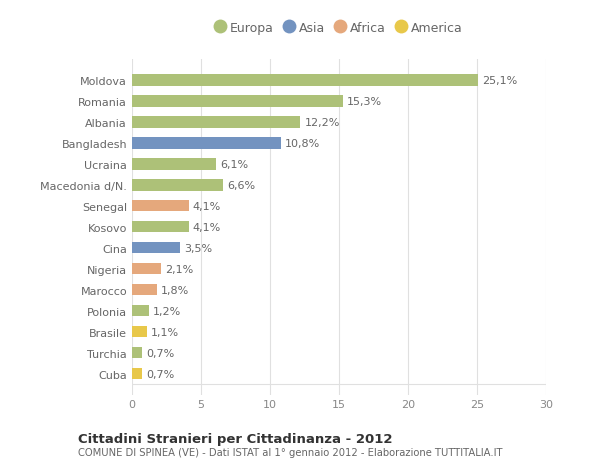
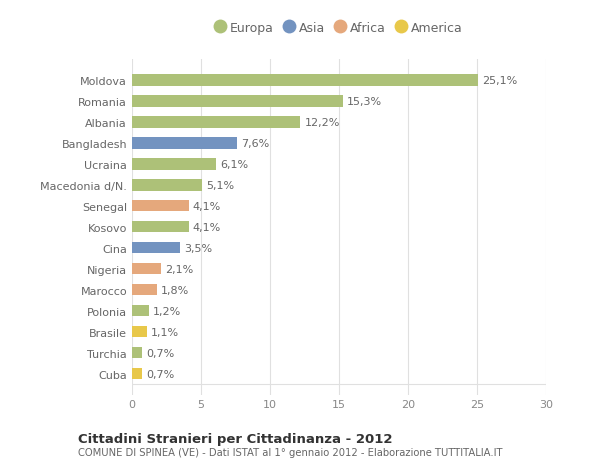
Bangladesh: 10,8% -> 7,6%
Macedonia d/N.: 6,6% -> 5,1%
